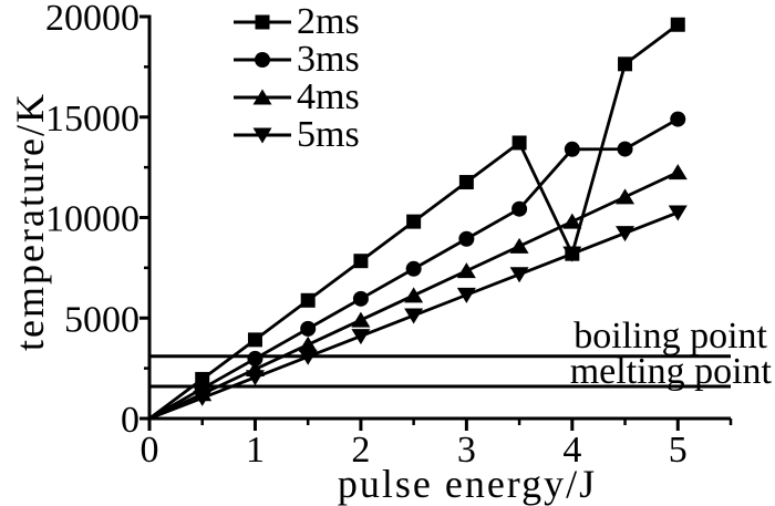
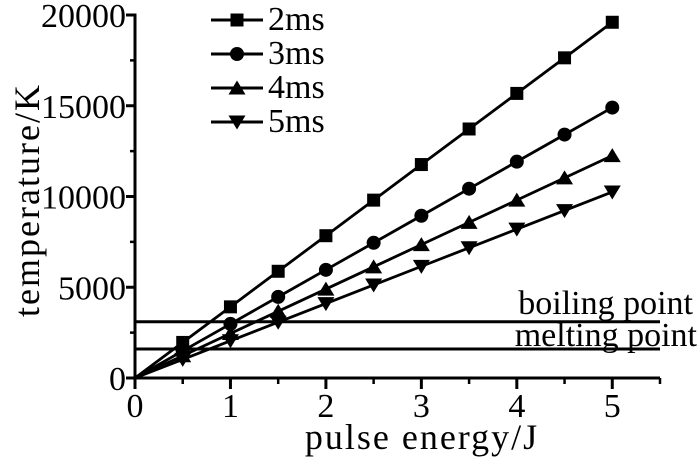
2ms/4: 8200 -> 15700
3ms/4: 13400 -> 11900
